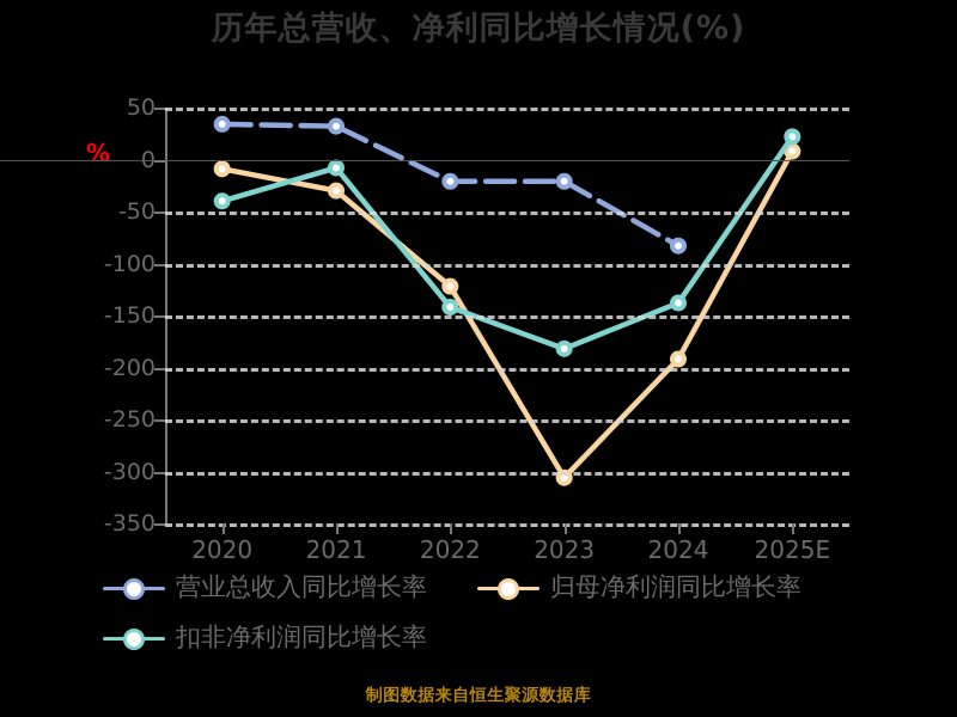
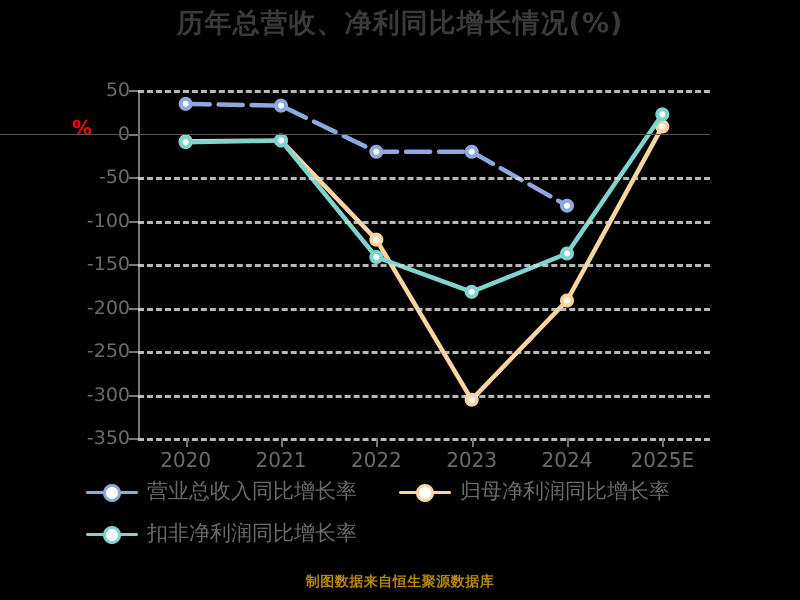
扣非净利润同比增长率/2020: -40 -> -10
归母净利润同比增长率/2021: -30 -> -10
